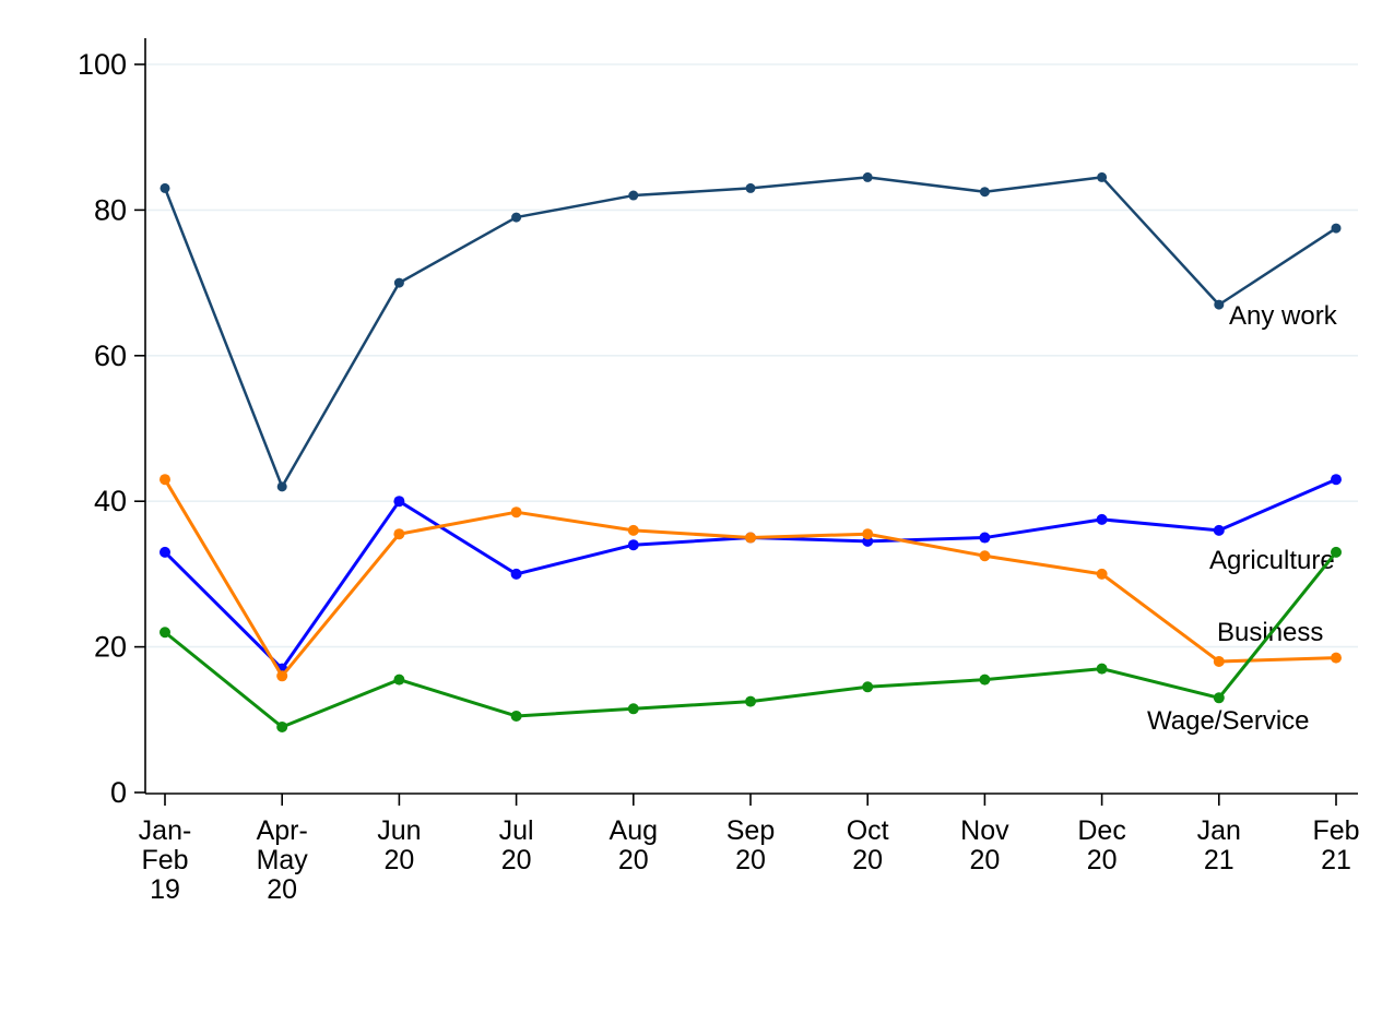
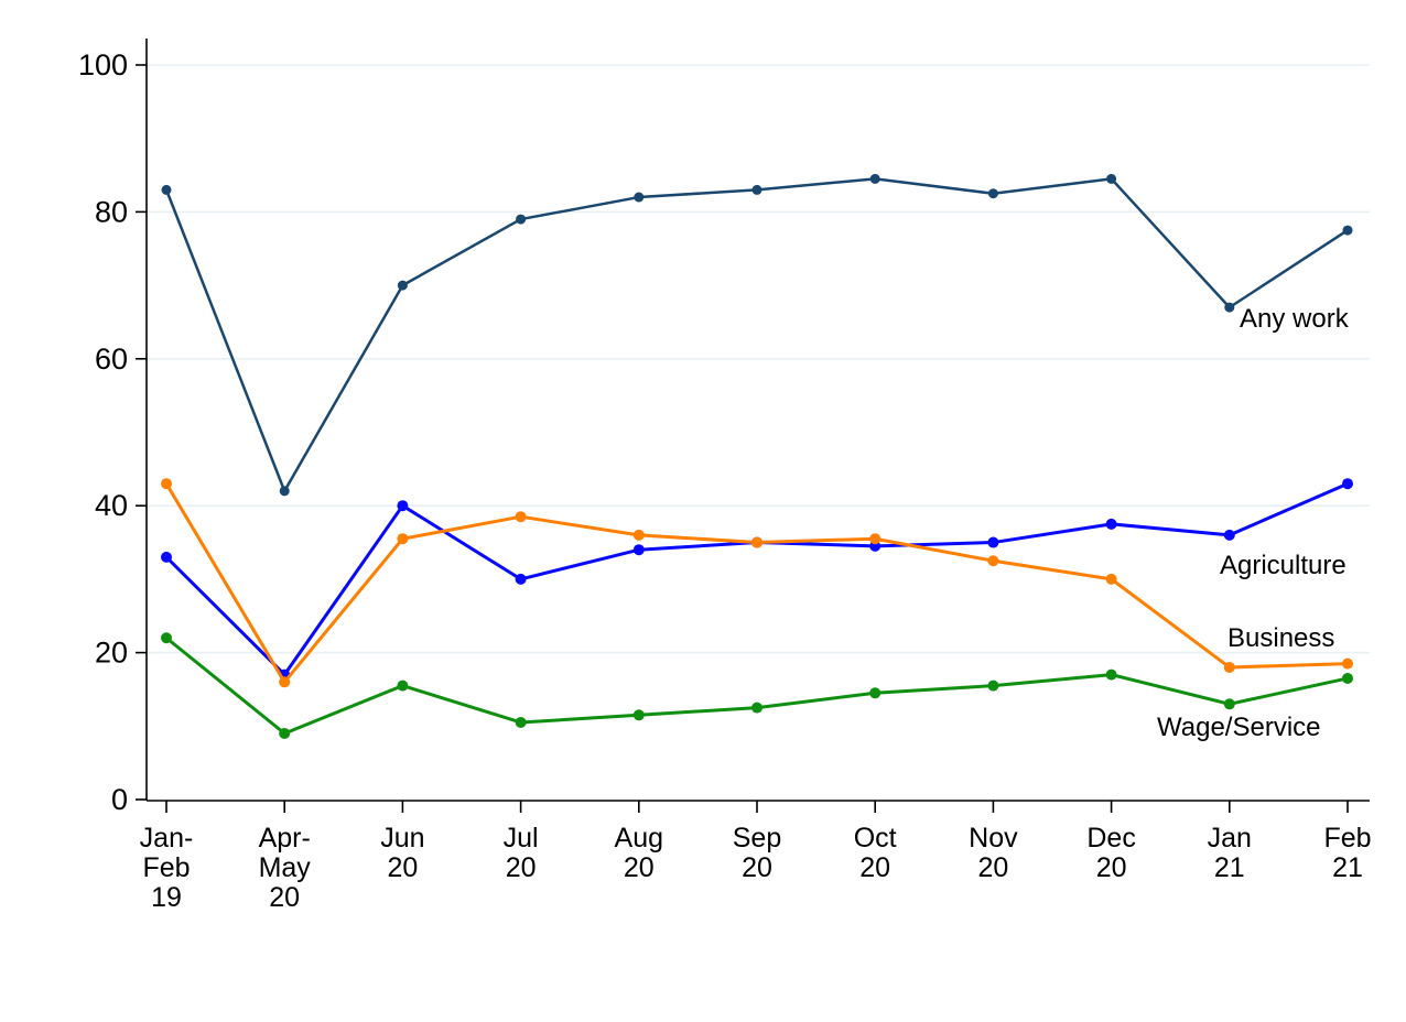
Wage/Service/Feb 21: 33 -> 16
